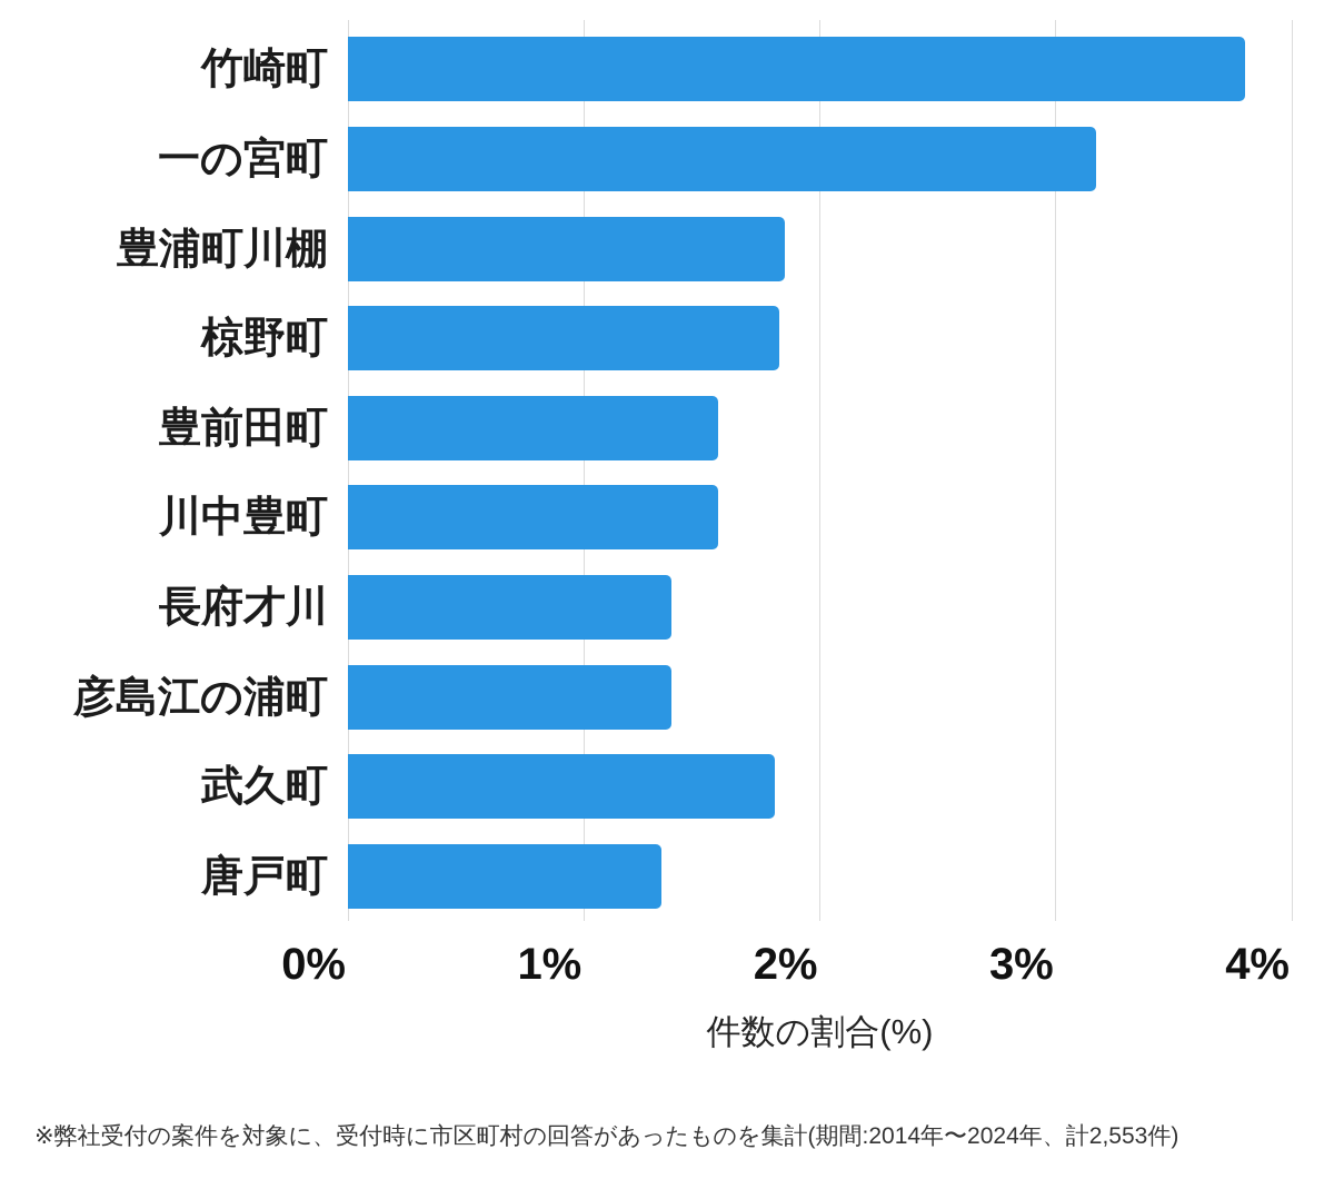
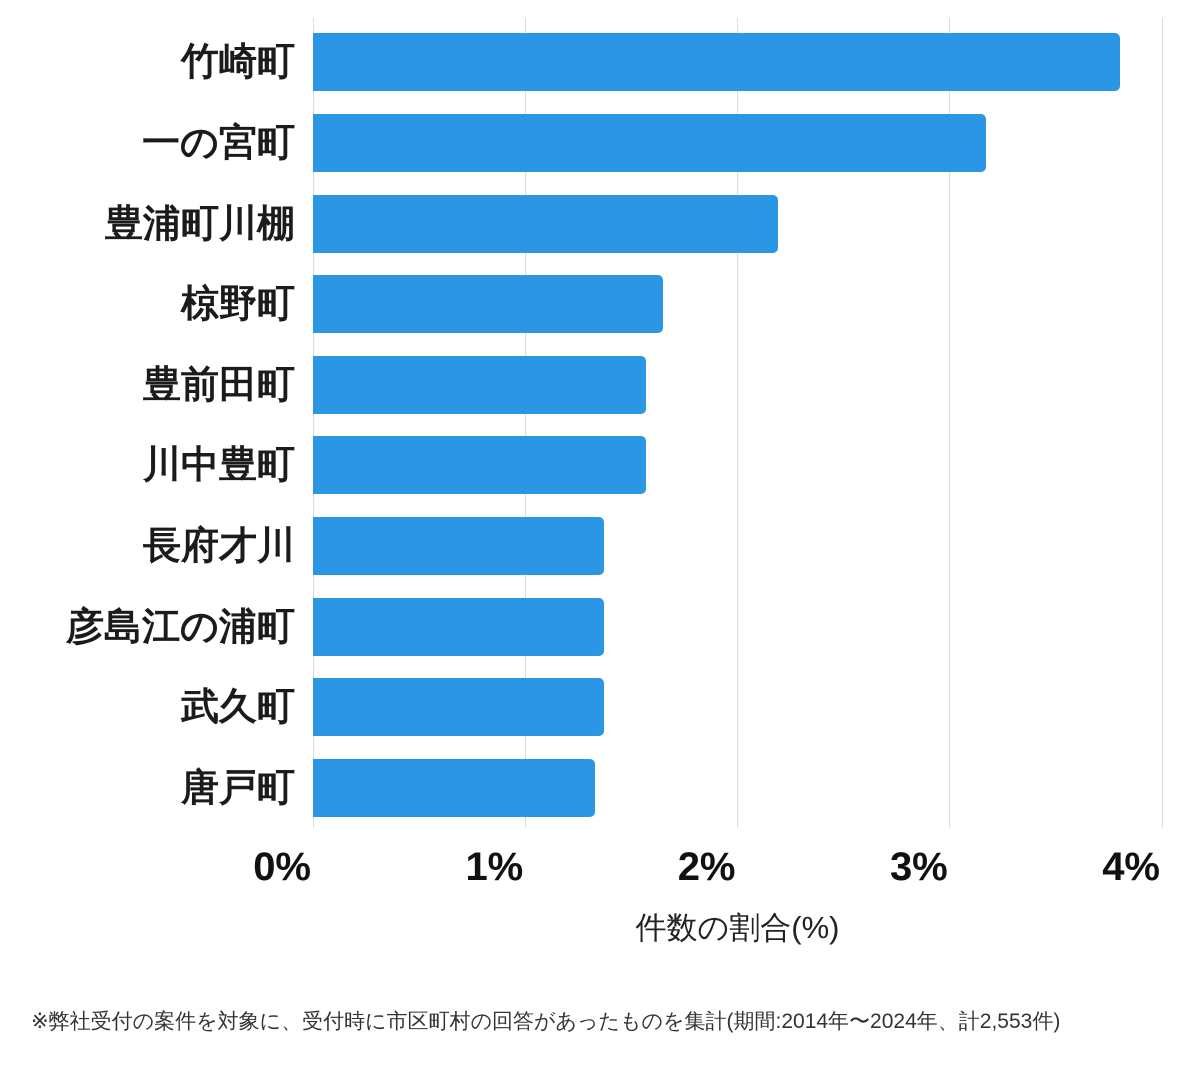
豊浦町川棚: 1.85% -> 2.19%
椋野町: 1.83% -> 1.65%
武久町: 1.81% -> 1.37%
